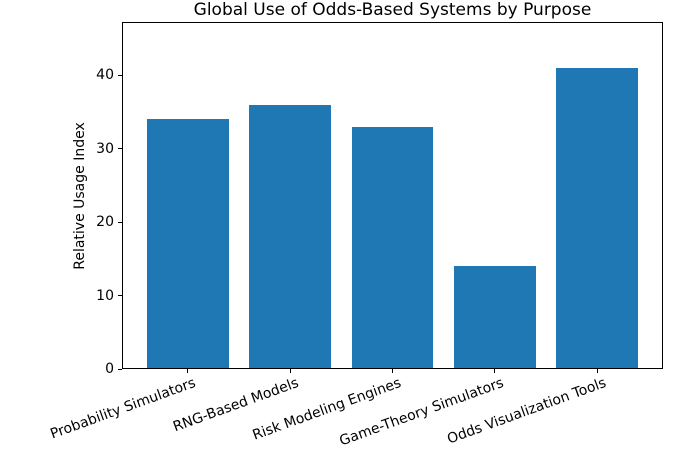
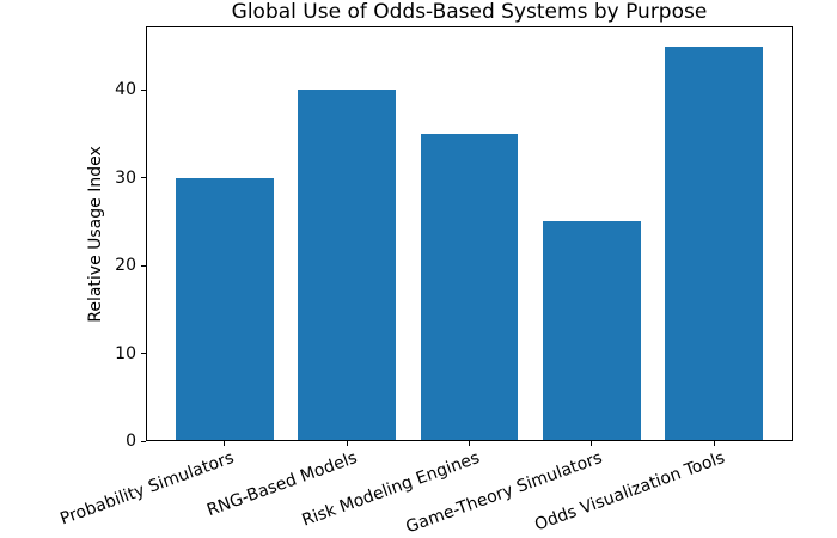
Probability Simulators: 34 -> 30
RNG-Based Models: 36 -> 40
Risk Modeling Engines: 33 -> 35
Game-Theory Simulators: 14 -> 25
Odds Visualization Tools: 41 -> 45
